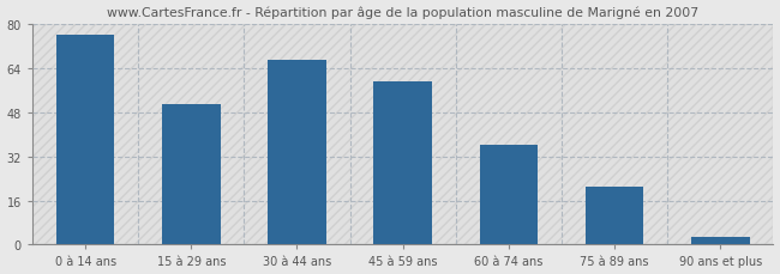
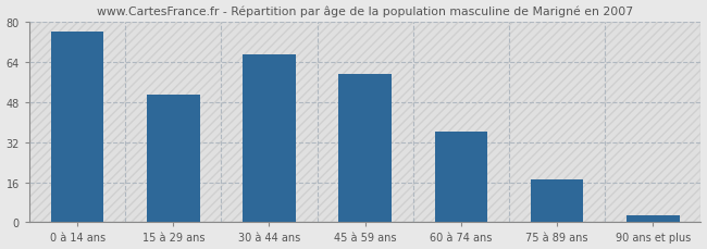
75 à 89 ans: 21 -> 17
